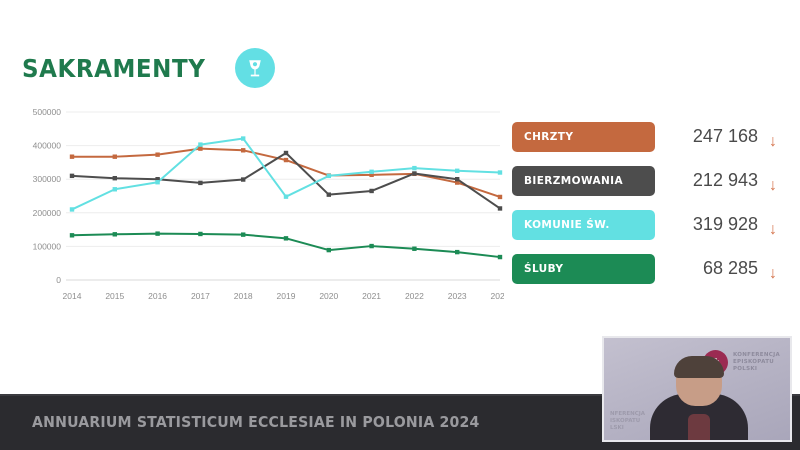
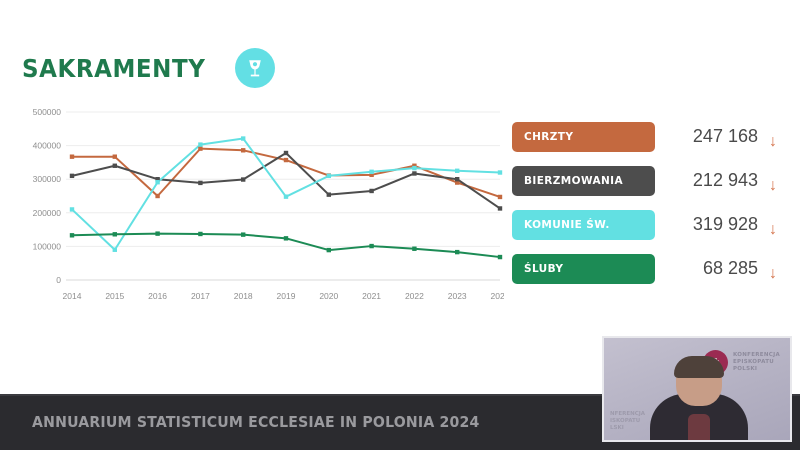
BIERZMOWANIA/2015: 300000 -> 340000
KOMUNIE ŚW./2015: 270000 -> 90000
CHRZTY/2016: 370000 -> 250000
CHRZTY/2022: 320000 -> 340000
